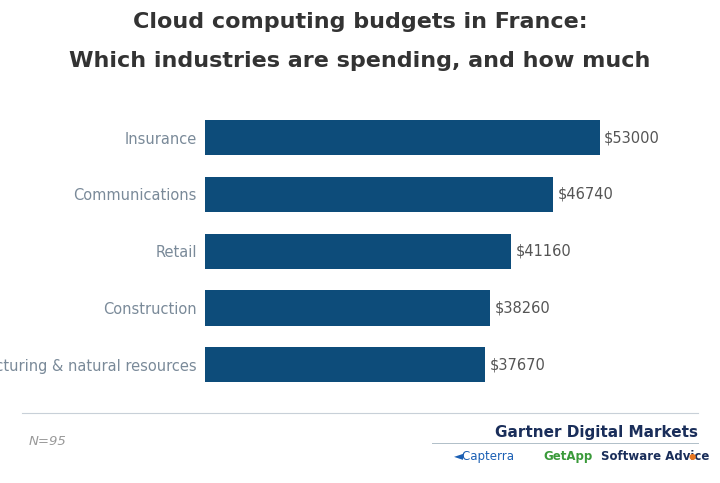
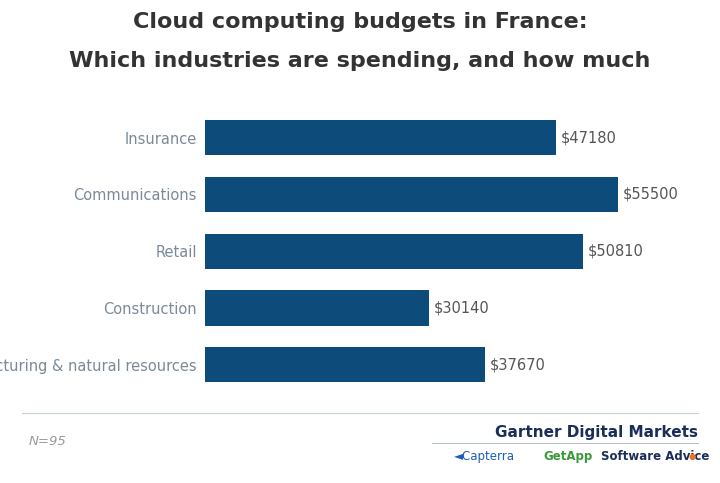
Insurance: $53000 -> $47180
Communications: $46740 -> $55500
Retail: $41160 -> $50810
Construction: $38260 -> $30140
